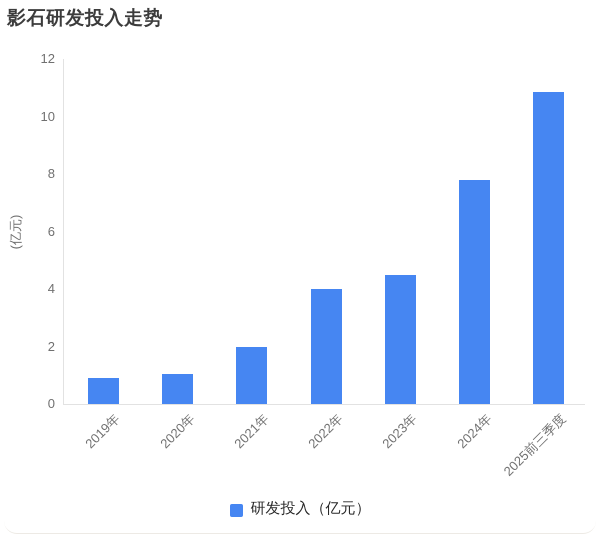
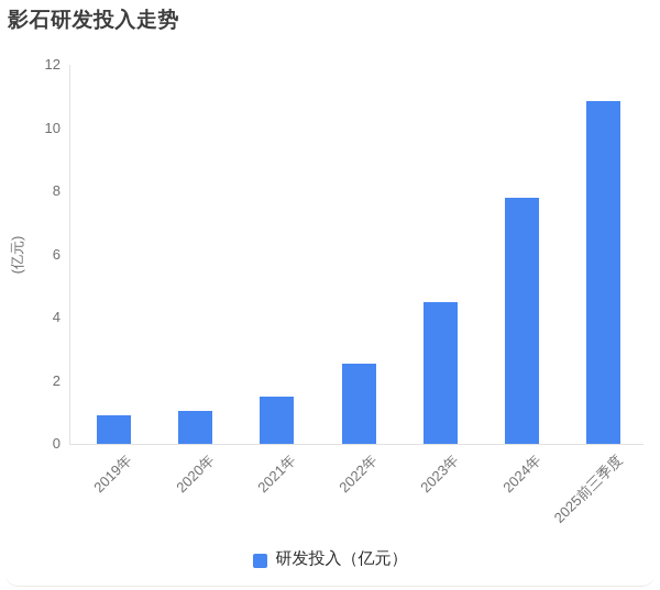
2021年: 2.0 -> 1.5
2022年: 4.0 -> 2.5
